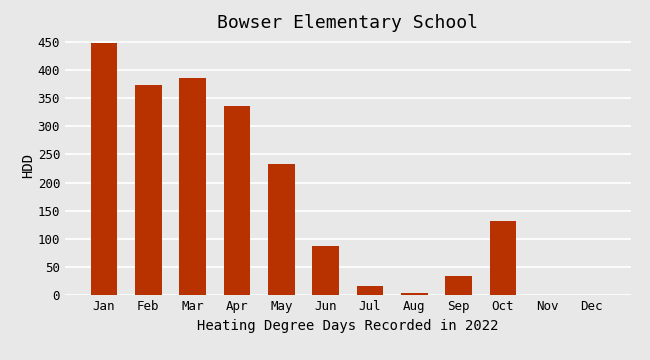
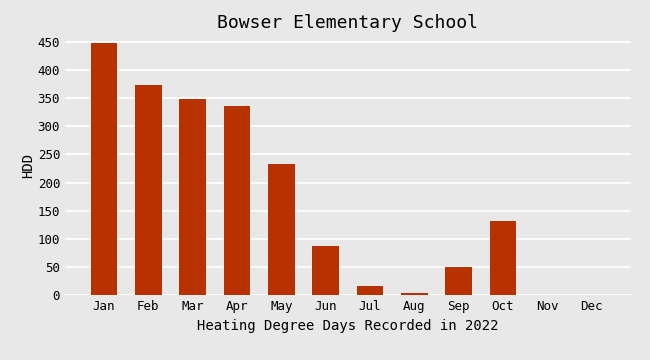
Mar: 386 -> 348
Sep: 34 -> 50
